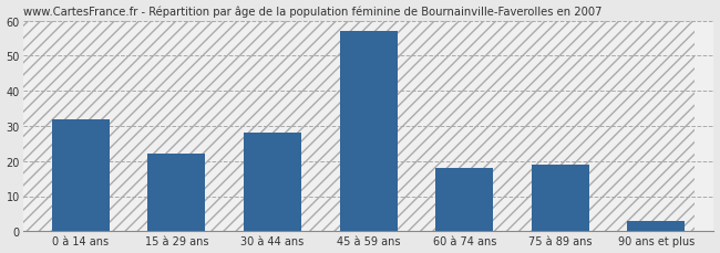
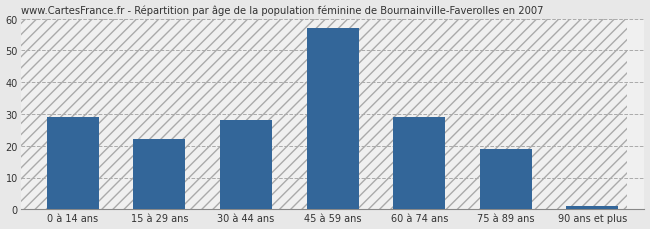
0 à 14 ans: 32 -> 29
60 à 74 ans: 18 -> 29
90 ans et plus: 3 -> 1
